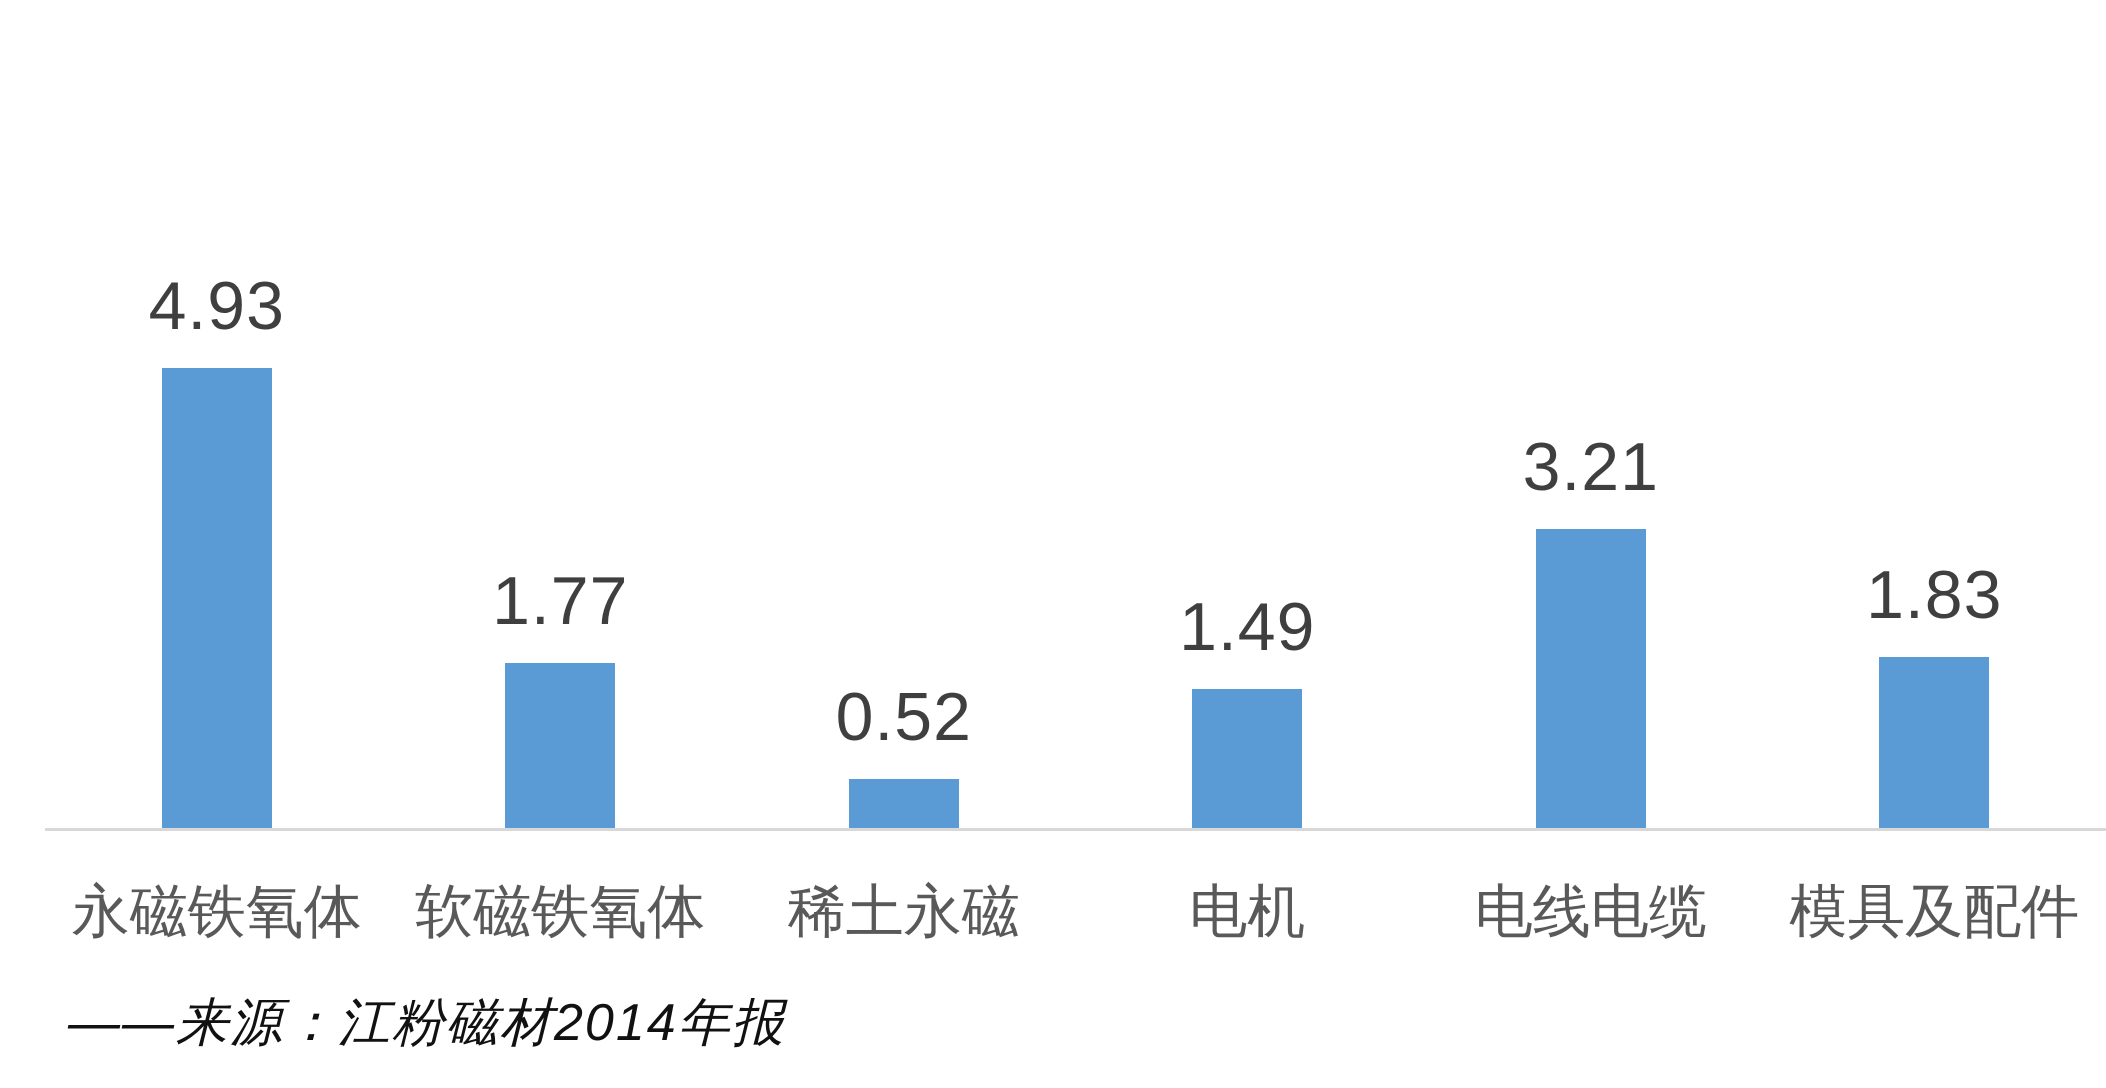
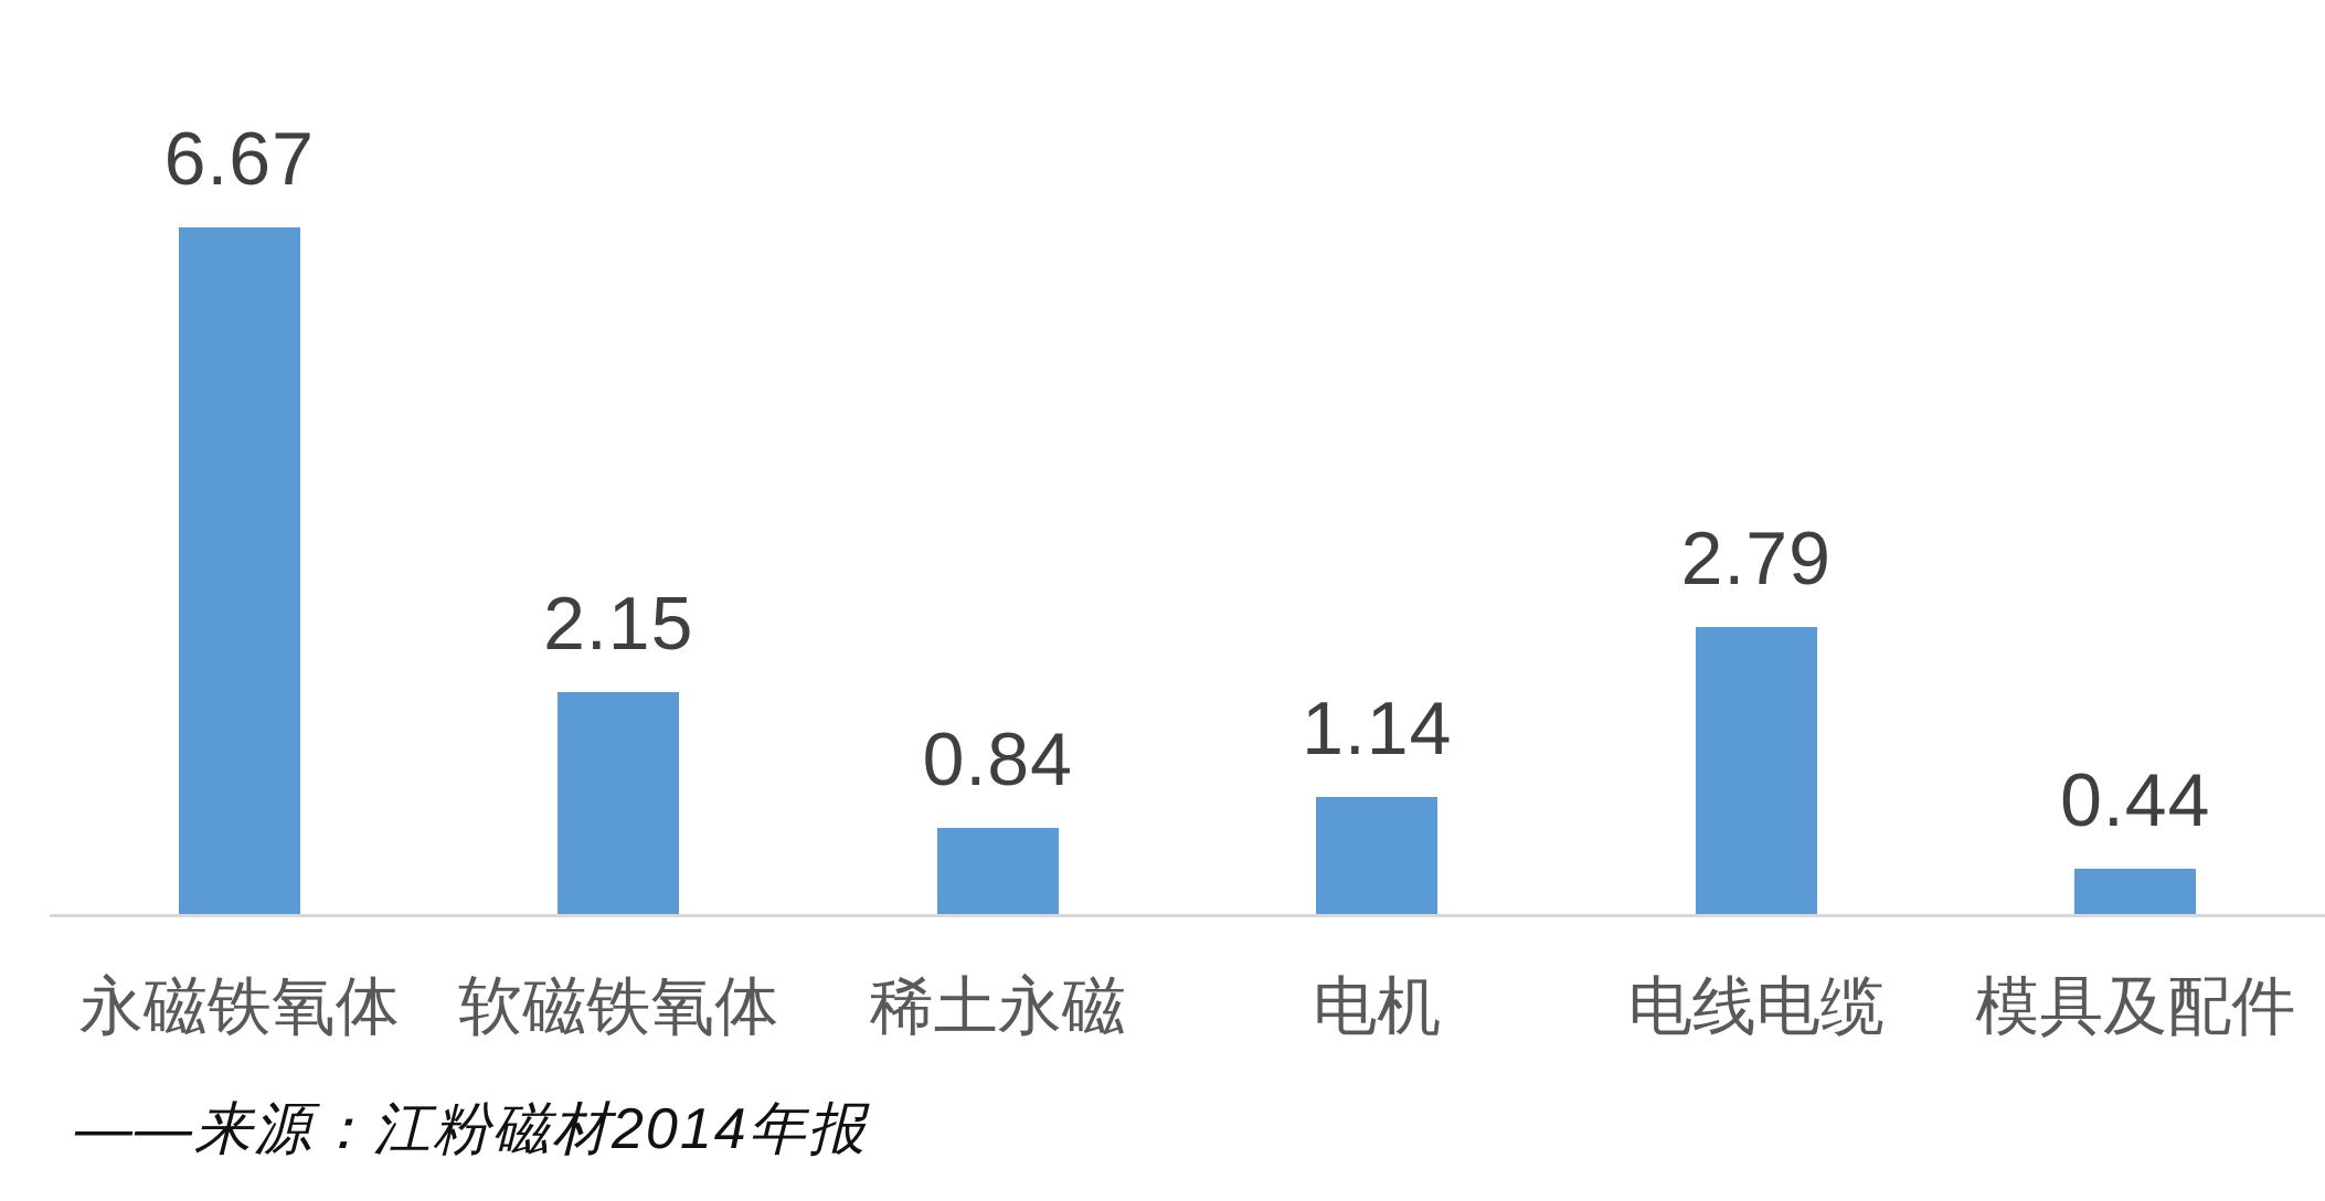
永磁铁氧体: 4.93 -> 6.67
软磁铁氧体: 1.77 -> 2.15
稀土永磁: 0.52 -> 0.84
电机: 1.49 -> 1.14
电线电缆: 3.21 -> 2.79
模具及配件: 1.83 -> 0.44
